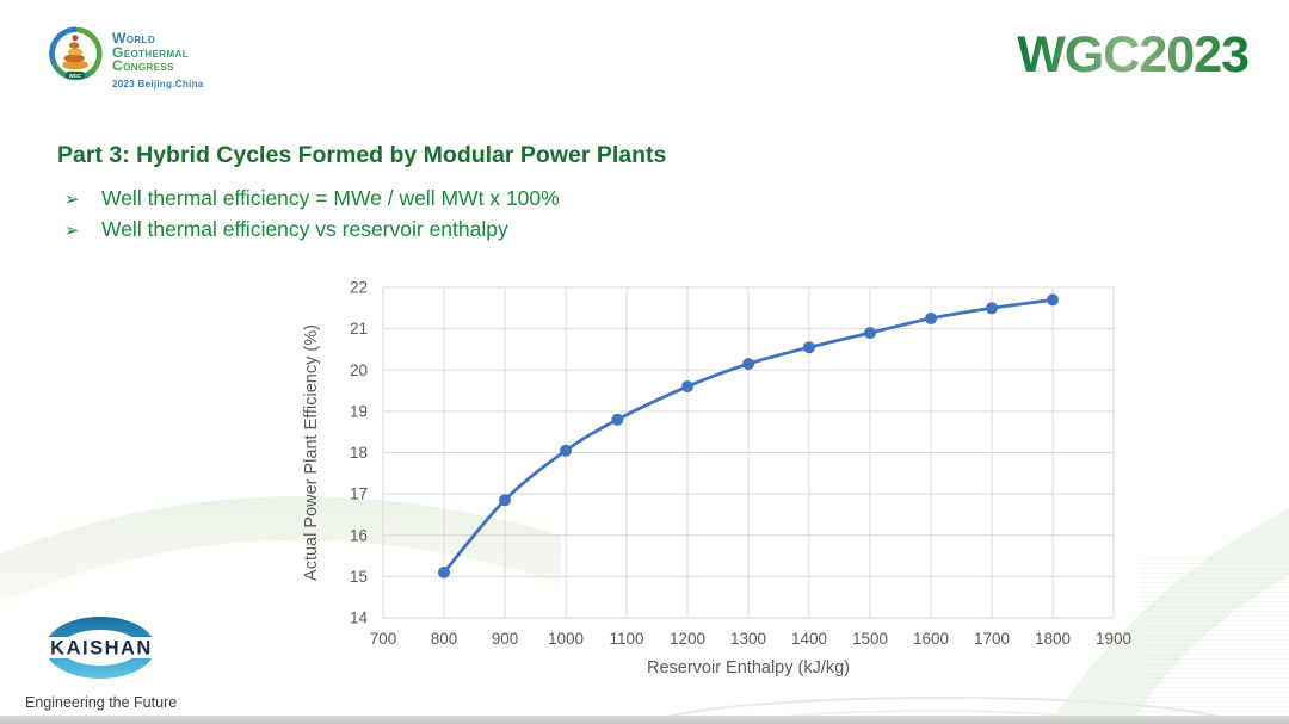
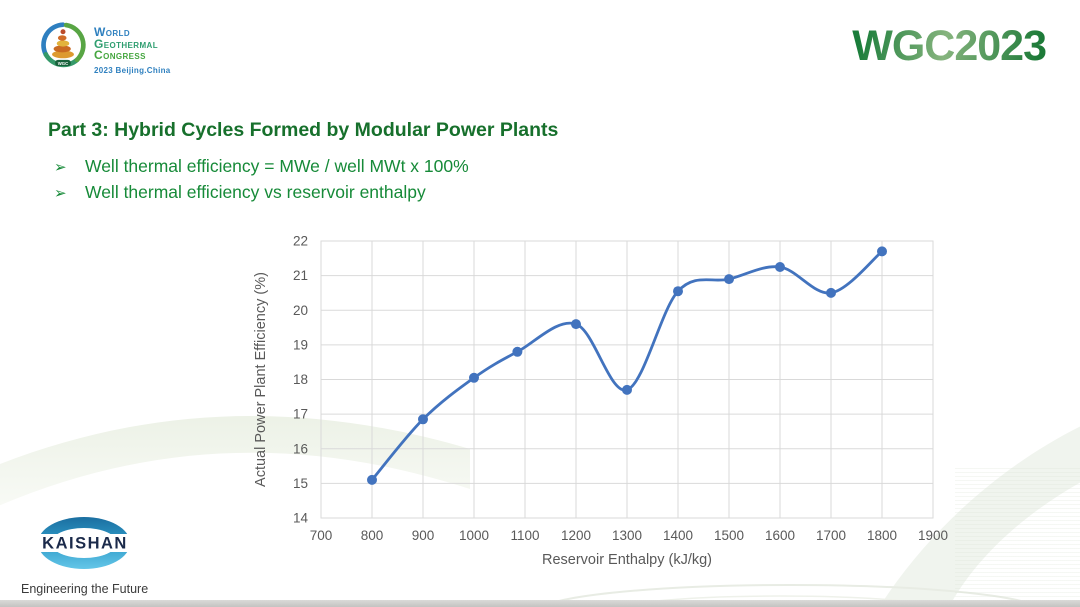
1300: 20.1 -> 17.7
1700: 21.5 -> 20.5
